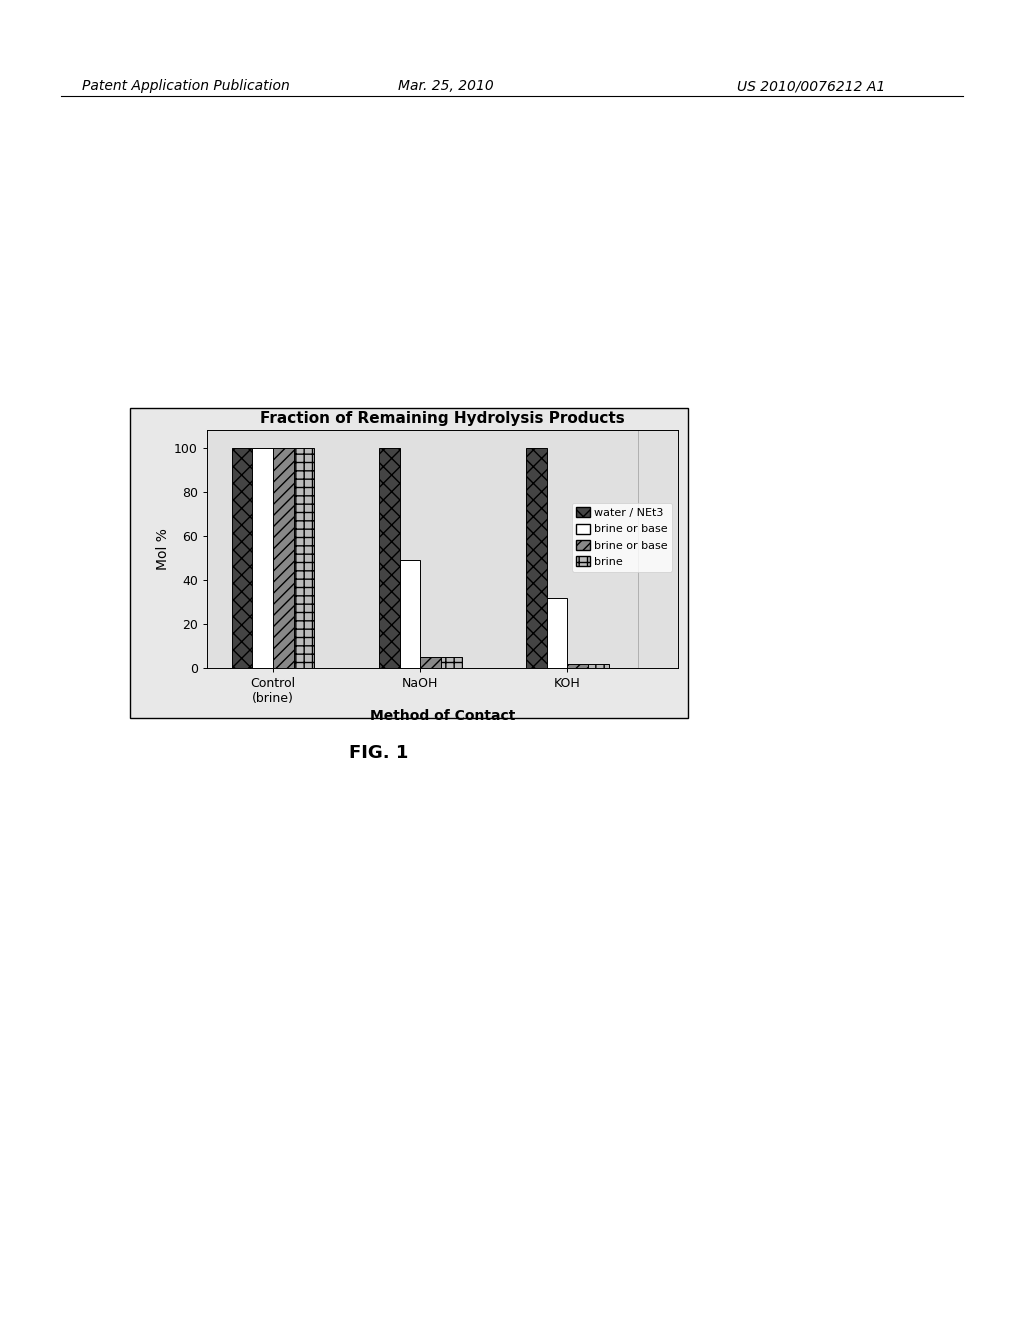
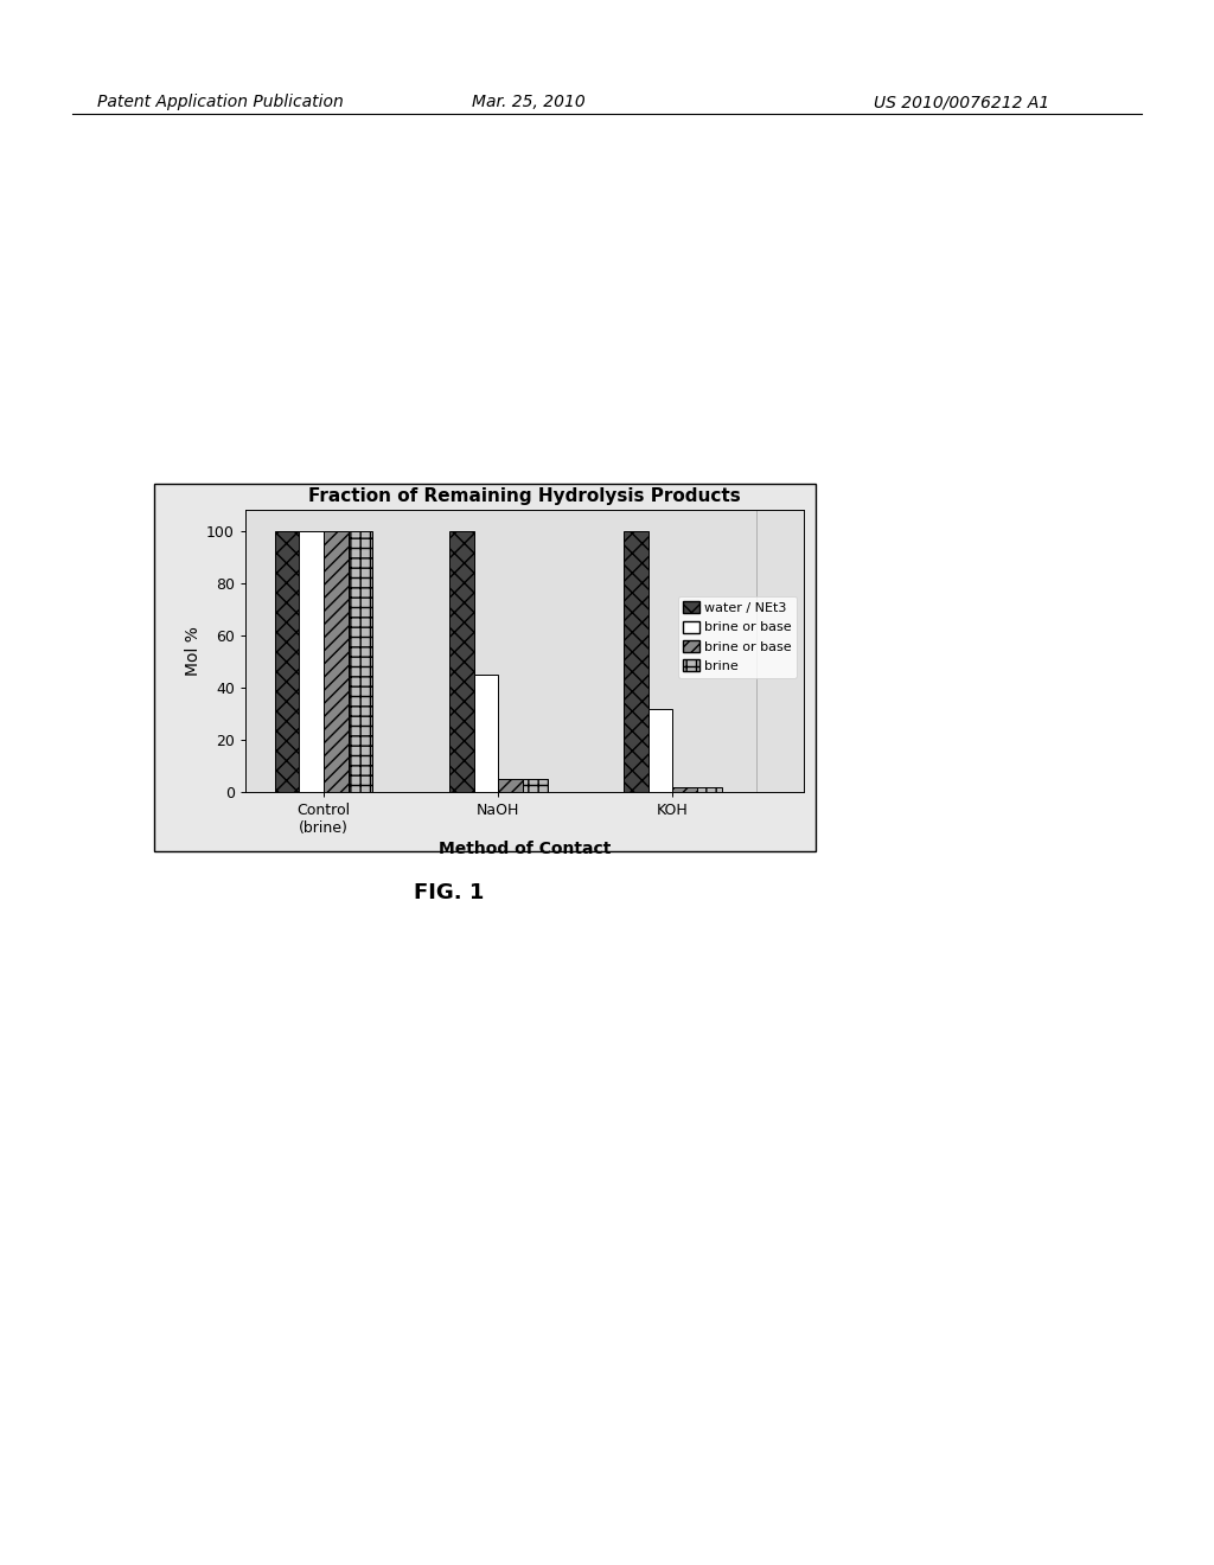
brine or base/NaOH: 49 -> 45
